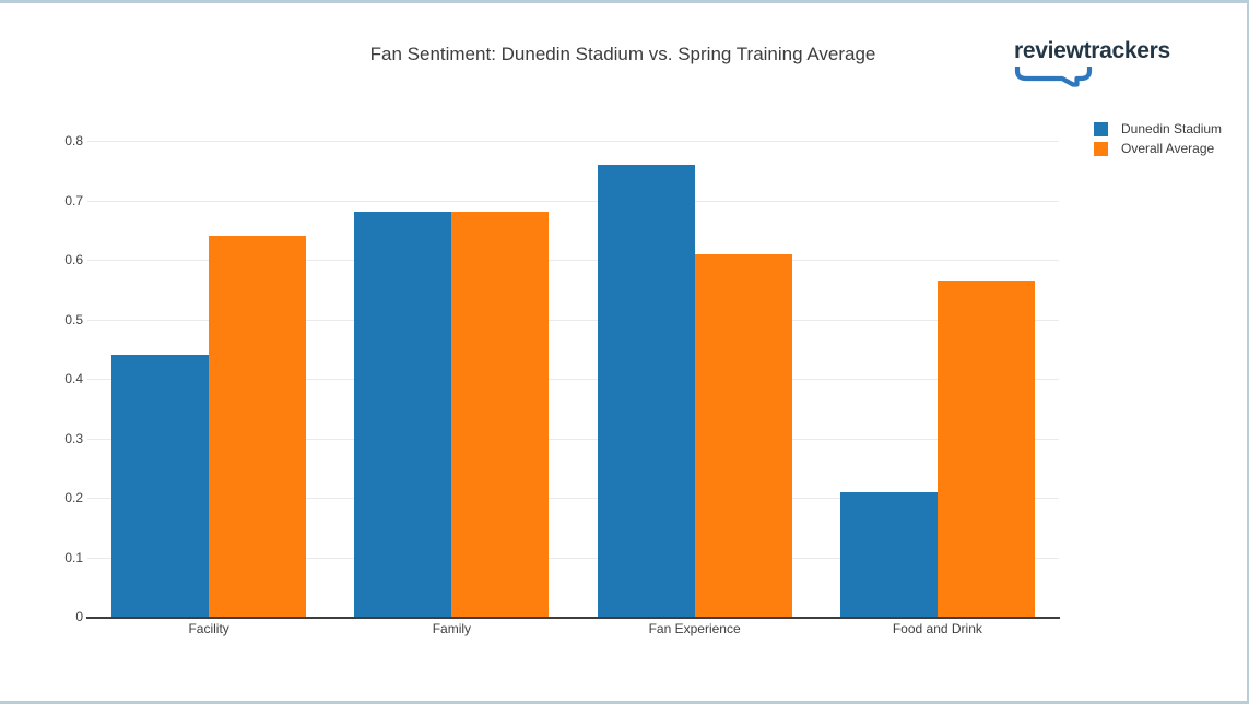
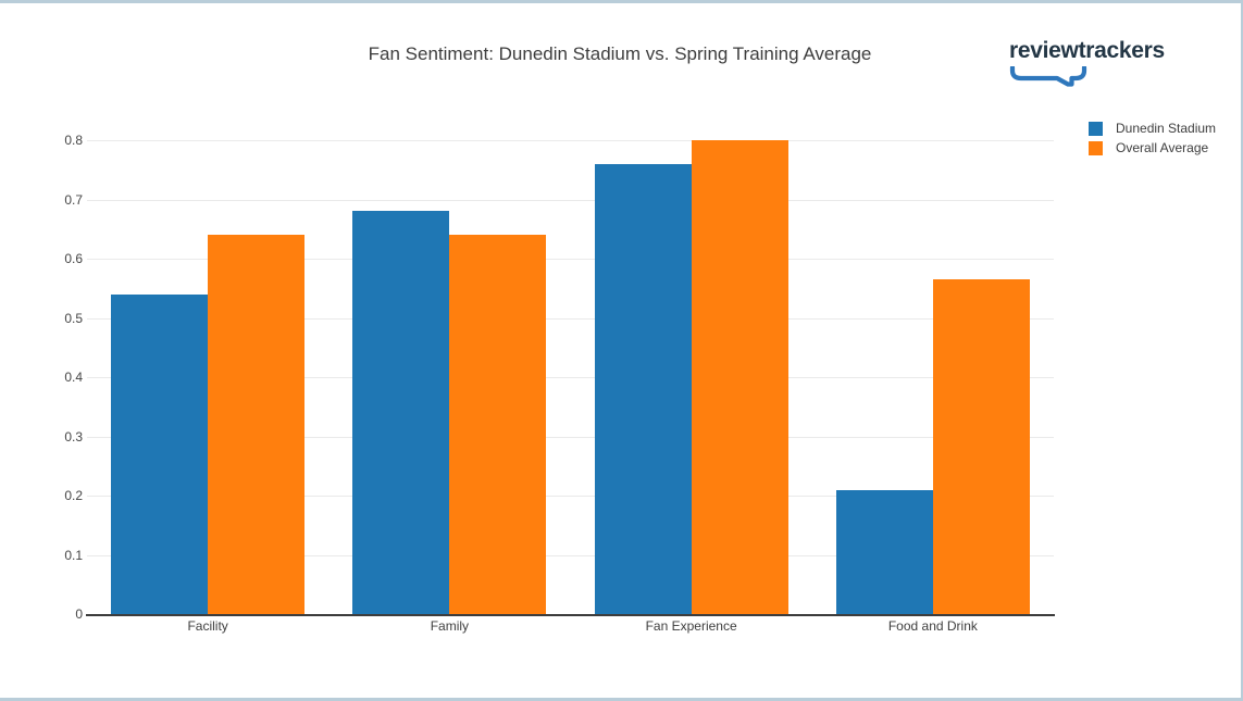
Dunedin Stadium/Facility: 0.44 -> 0.54
Overall Average/Family: 0.68 -> 0.64
Overall Average/Fan Experience: 0.61 -> 0.80
